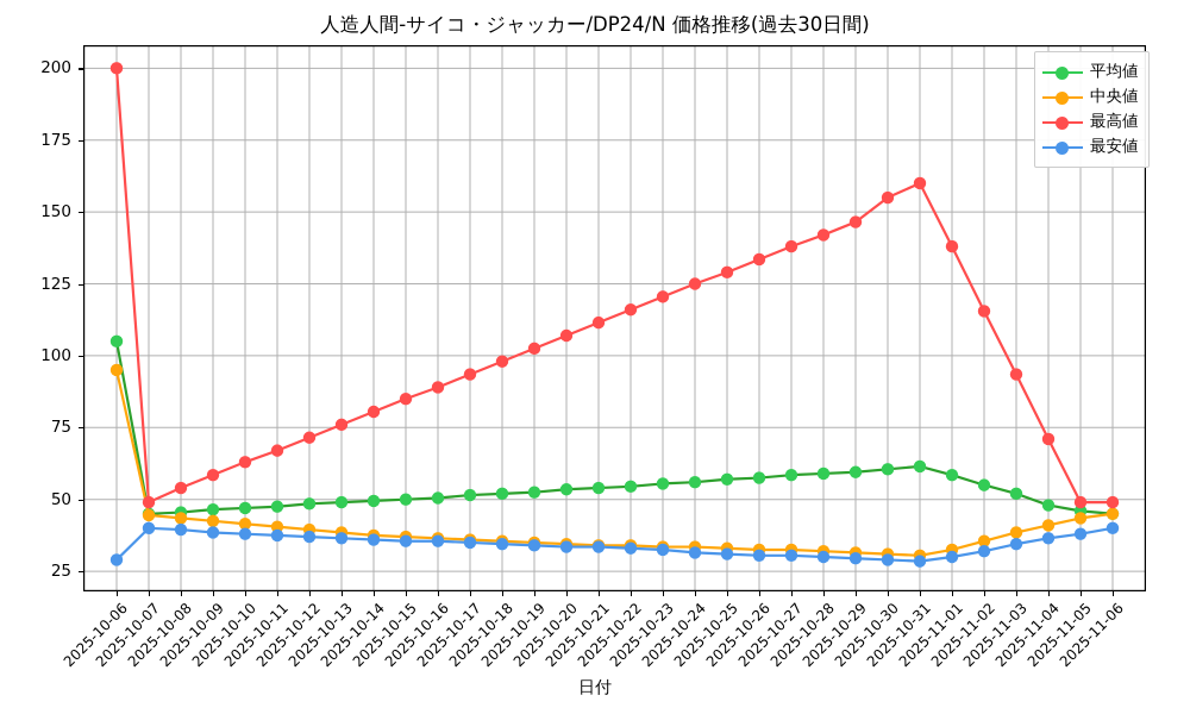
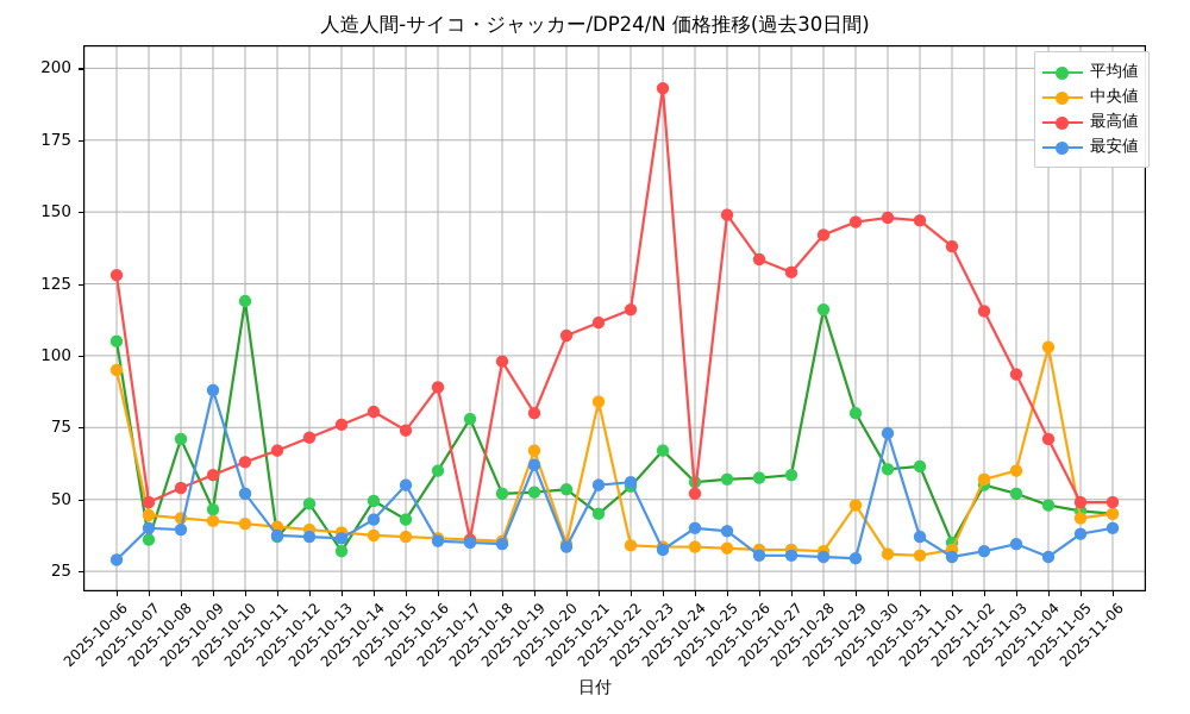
最高値/2025-10-06: 200 -> 128
平均値/2025-10-07: 45 -> 36
平均値/2025-10-08: 46 -> 71
最安値/2025-10-09: 38 -> 88
平均値/2025-10-10: 47 -> 119
最安値/2025-10-10: 38 -> 52
平均値/2025-10-11: 48 -> 37
平均値/2025-10-13: 49 -> 32
最安値/2025-10-14: 36 -> 43
平均値/2025-10-15: 50 -> 43
最高値/2025-10-15: 85 -> 74
最安値/2025-10-15: 36 -> 55
平均値/2025-10-16: 50 -> 60
平均値/2025-10-17: 52 -> 78
最高値/2025-10-17: 94 -> 36
中央値/2025-10-19: 35 -> 67
最高値/2025-10-19: 102 -> 80
最安値/2025-10-19: 34 -> 62
平均値/2025-10-21: 54 -> 45
中央値/2025-10-21: 34 -> 84
最安値/2025-10-21: 34 -> 55
最安値/2025-10-22: 33 -> 56
平均値/2025-10-23: 56 -> 67
最高値/2025-10-23: 120 -> 193
最高値/2025-10-24: 125 -> 52
最安値/2025-10-24: 32 -> 40
最高値/2025-10-25: 129 -> 149
最安値/2025-10-25: 31 -> 39
最高値/2025-10-27: 138 -> 129
平均値/2025-10-28: 59 -> 116
平均値/2025-10-29: 60 -> 80
中央値/2025-10-29: 32 -> 48
最高値/2025-10-30: 155 -> 148
最安値/2025-10-30: 29 -> 73
最高値/2025-10-31: 160 -> 147
最安値/2025-10-31: 28 -> 37
平均値/2025-11-01: 58 -> 35
中央値/2025-11-02: 36 -> 57
中央値/2025-11-03: 38 -> 60
中央値/2025-11-04: 41 -> 103
最安値/2025-11-04: 36 -> 30
